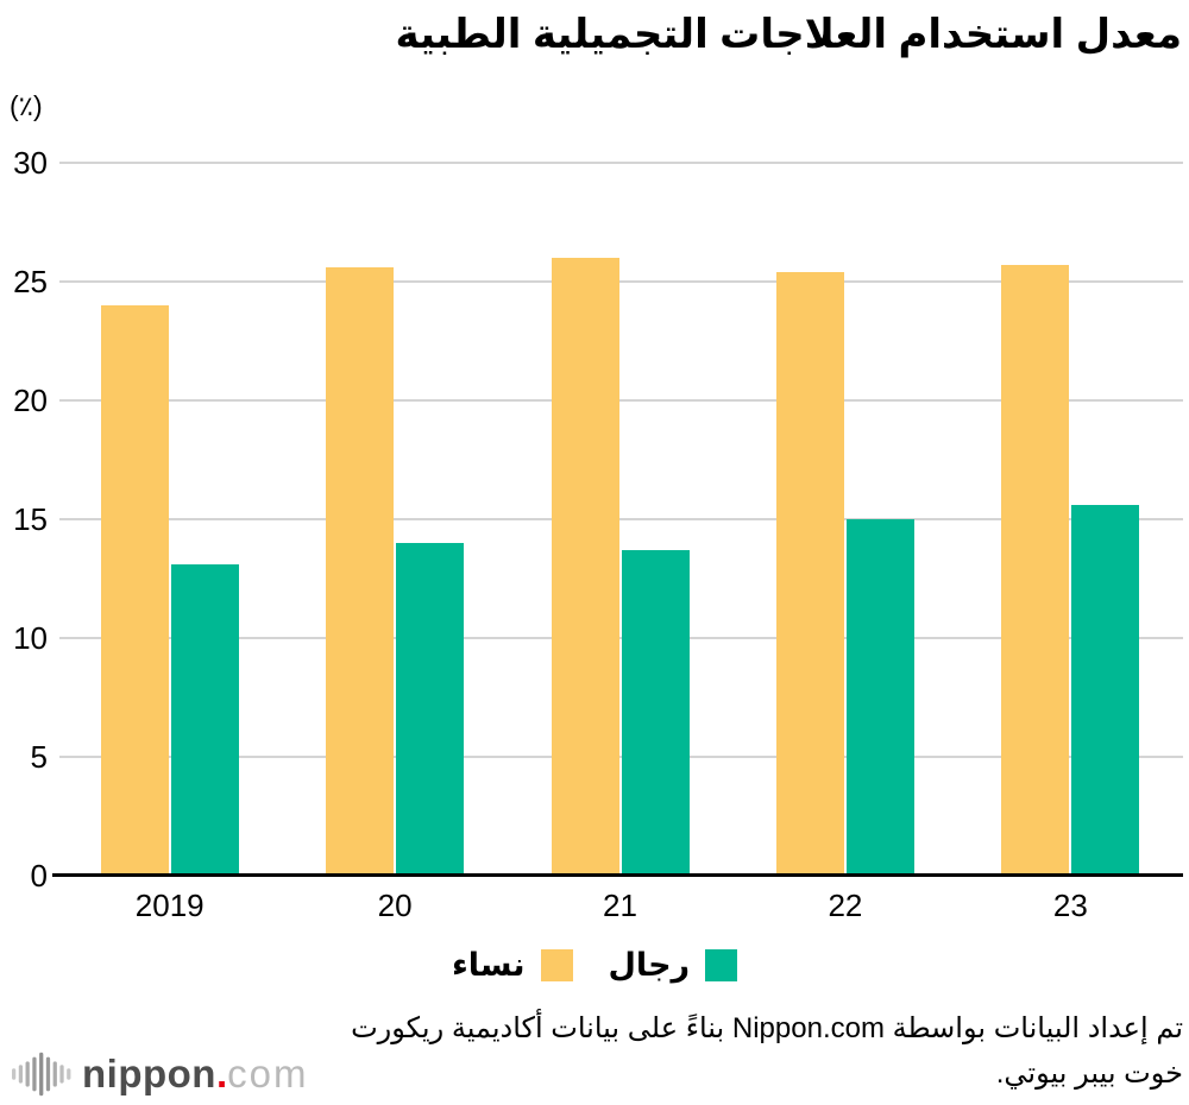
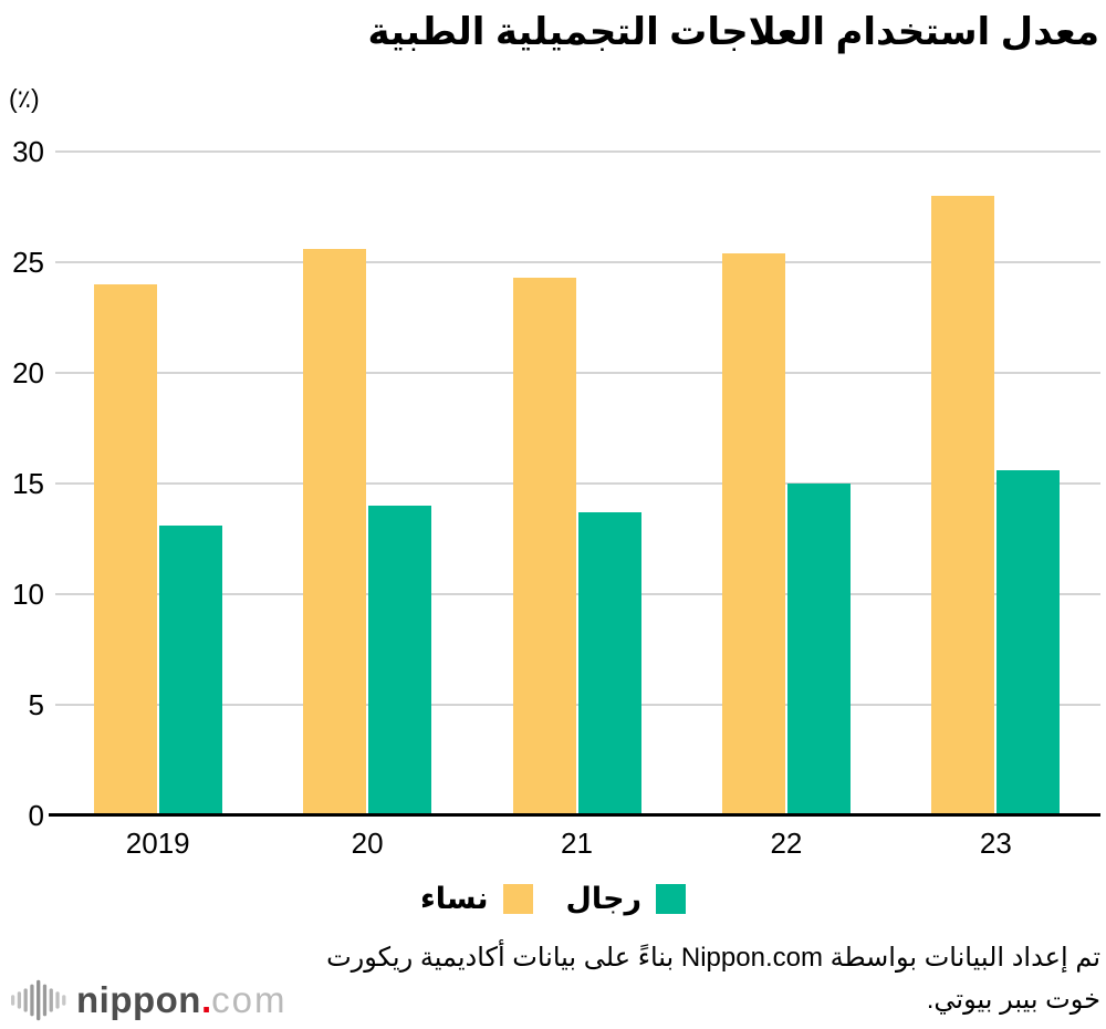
نساء/21: 26.0 -> 24.3
نساء/23: 25.7 -> 28.0
